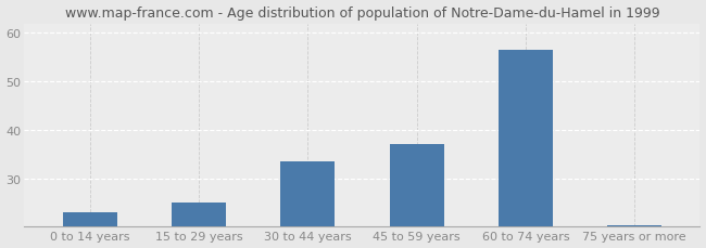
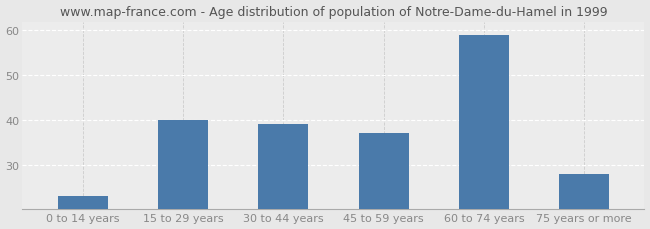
15 to 29 years: 25.0 -> 40.0
30 to 44 years: 33.5 -> 39.0
60 to 74 years: 56.5 -> 59.0
75 years or more: 20.2 -> 28.0
